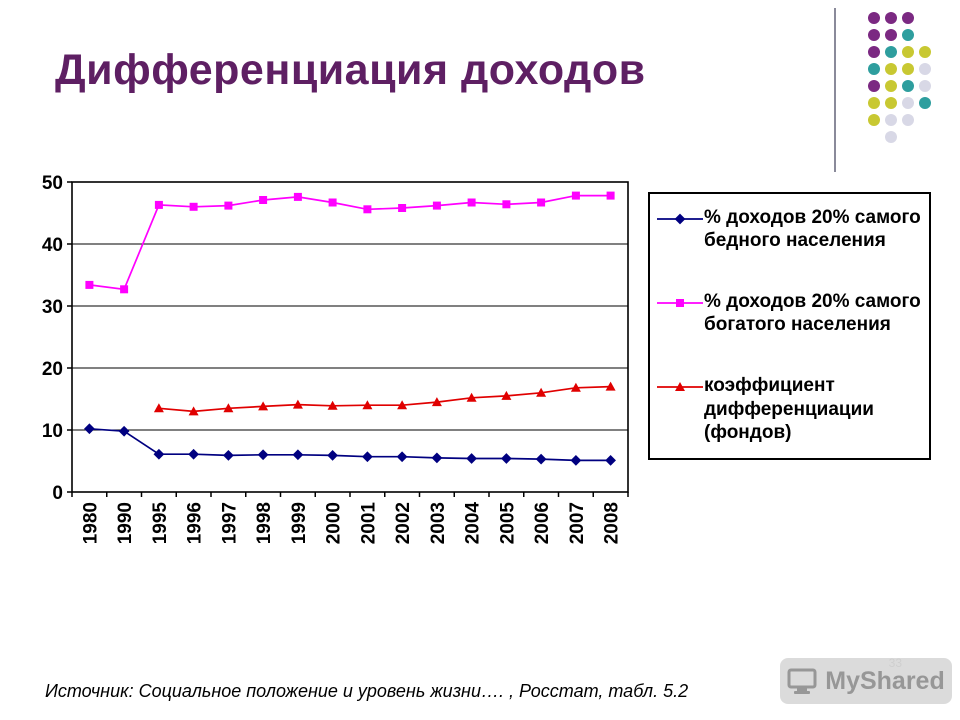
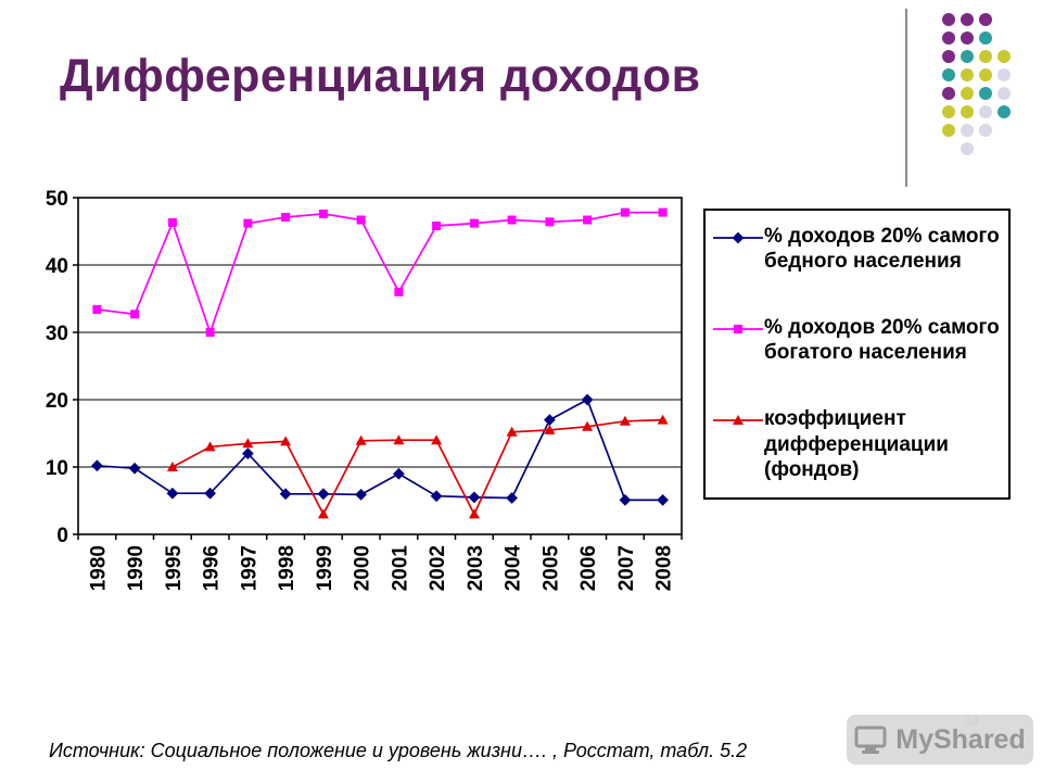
коэффициент дифференциации (фондов)/1995: 14 -> 10
% доходов 20% самого богатого населения/1996: 46 -> 30
% доходов 20% самого бедного населения/1997: 6 -> 12
коэффициент дифференциации (фондов)/1999: 14 -> 3
% доходов 20% самого бедного населения/2001: 6 -> 9
% доходов 20% самого богатого населения/2001: 46 -> 36
коэффициент дифференциации (фондов)/2003: 14 -> 3
% доходов 20% самого бедного населения/2005: 5 -> 17
% доходов 20% самого бедного населения/2006: 5 -> 20
